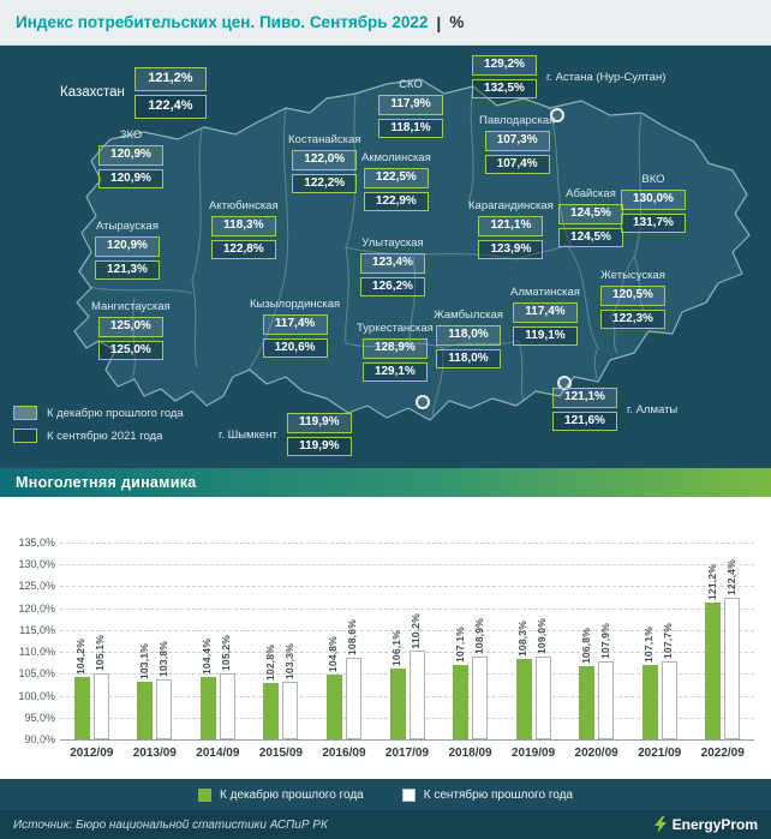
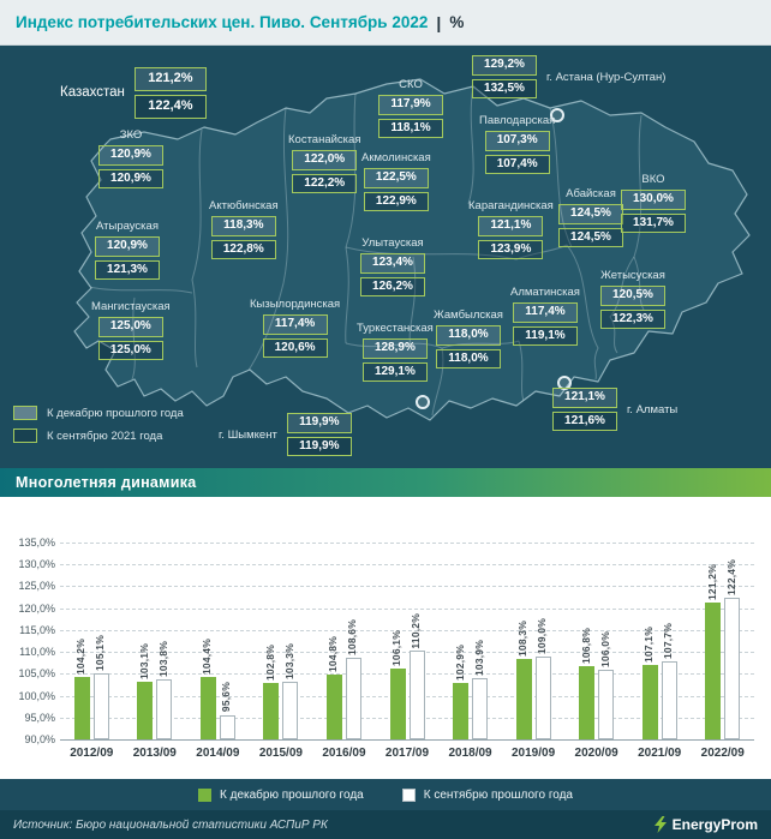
К сентябрю прошлого года/2014/09: 105,2% -> 95,6%
К декабрю прошлого года/2018/09: 107,1% -> 102,9%
К сентябрю прошлого года/2018/09: 108,9% -> 103,9%
К сентябрю прошлого года/2020/09: 107,9% -> 106,0%
